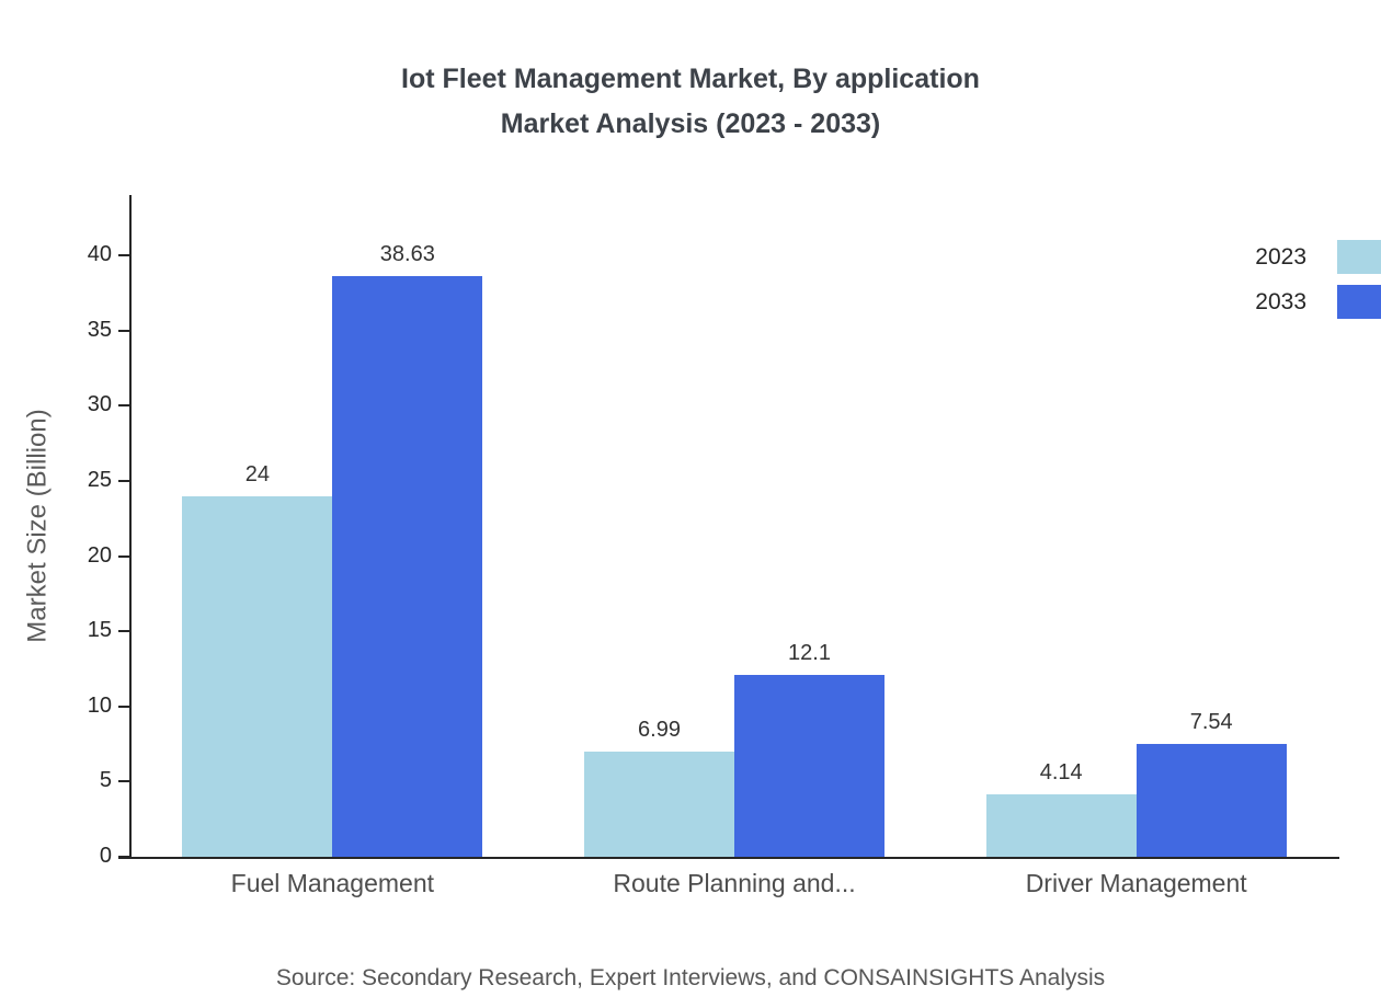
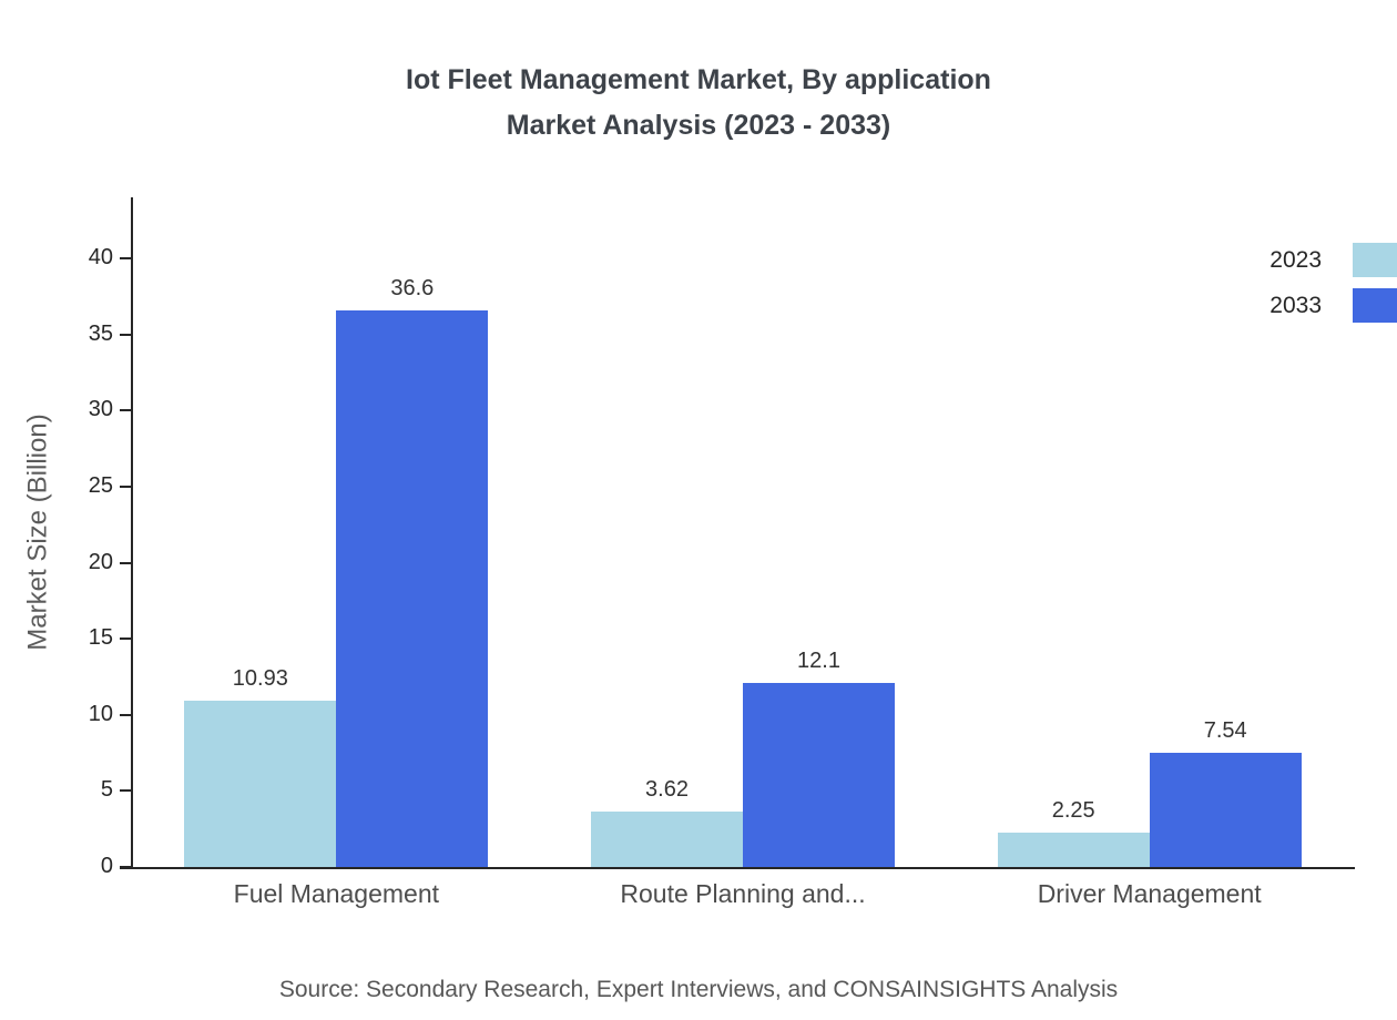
2023/Fuel Management: 24 -> 10.93
2033/Fuel Management: 38.63 -> 36.6
2023/Route Planning and...: 6.99 -> 3.62
2023/Driver Management: 4.14 -> 2.25
